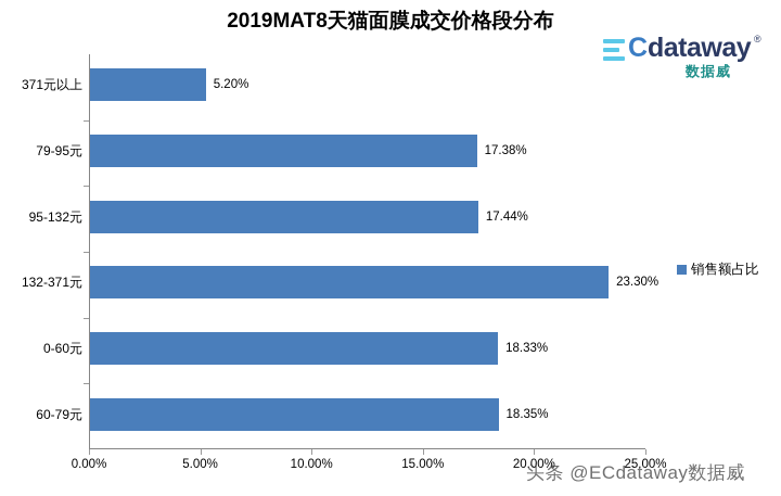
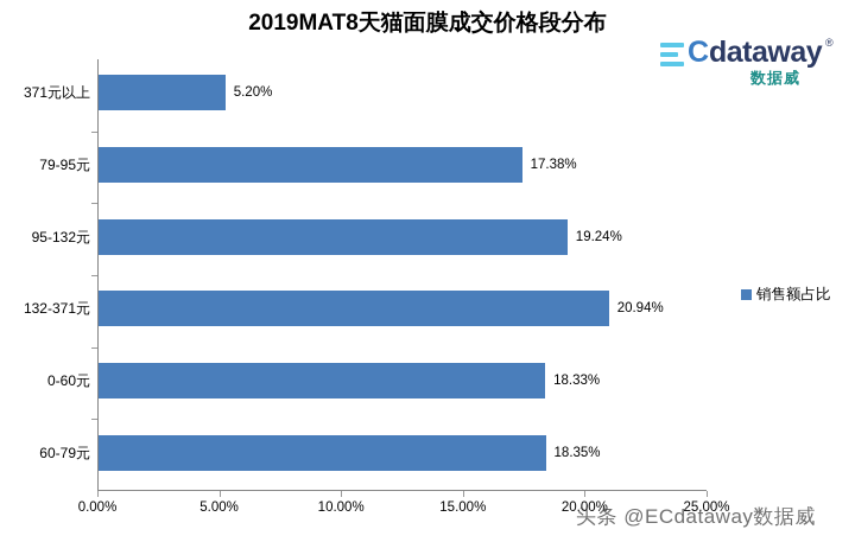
95-132元: 17.44% -> 19.24%
132-371元: 23.30% -> 20.94%
